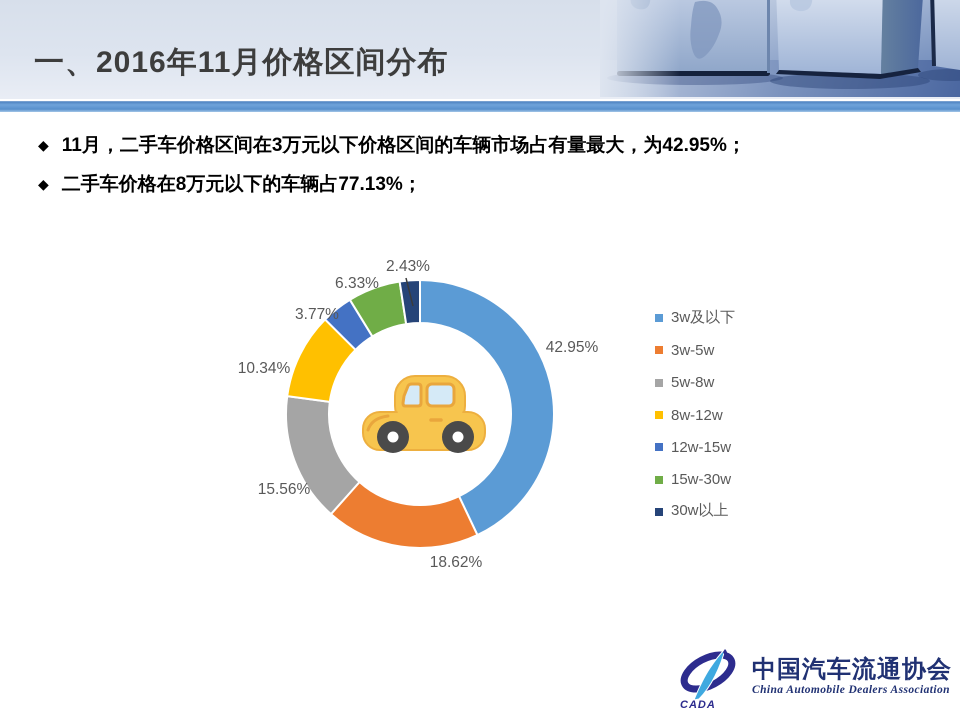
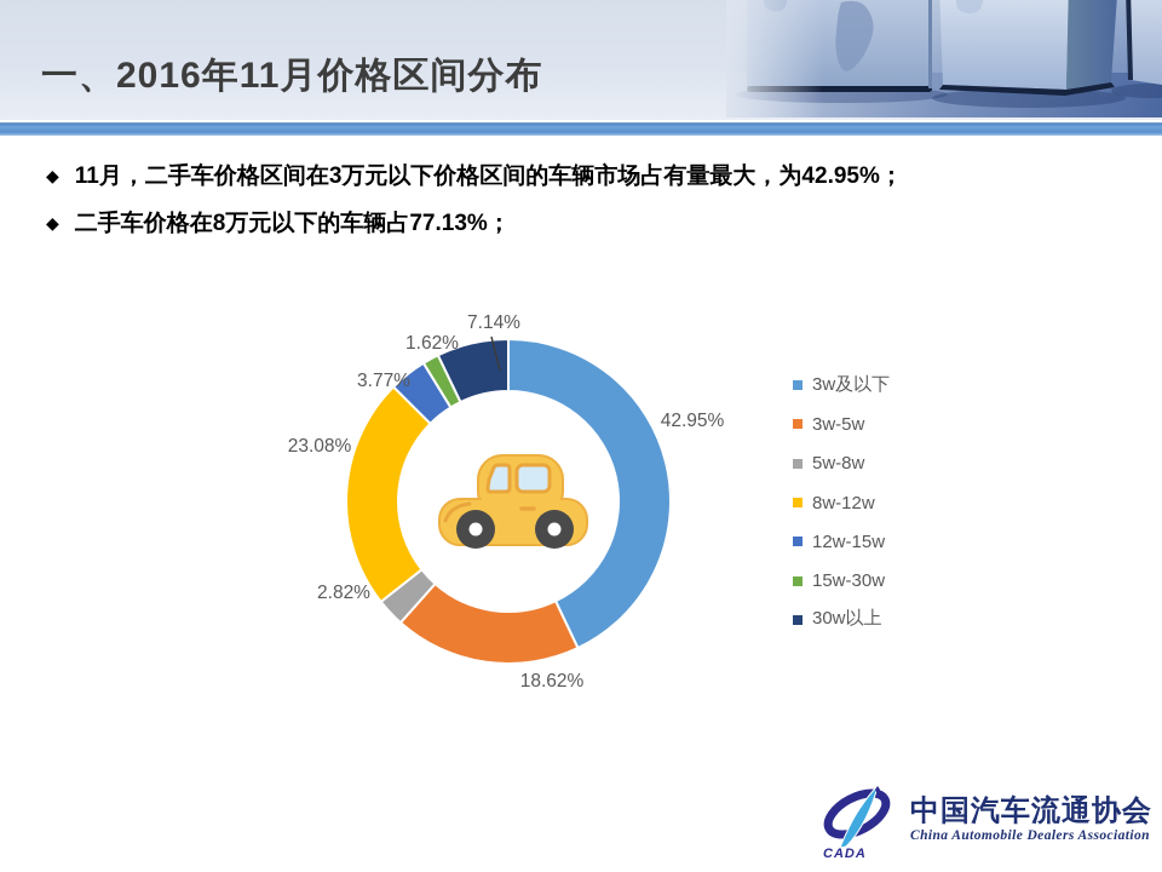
5w-8w: 15.56% -> 2.82%
8w-12w: 10.34% -> 23.08%
15w-30w: 6.33% -> 1.62%
30w以上: 2.43% -> 7.14%
